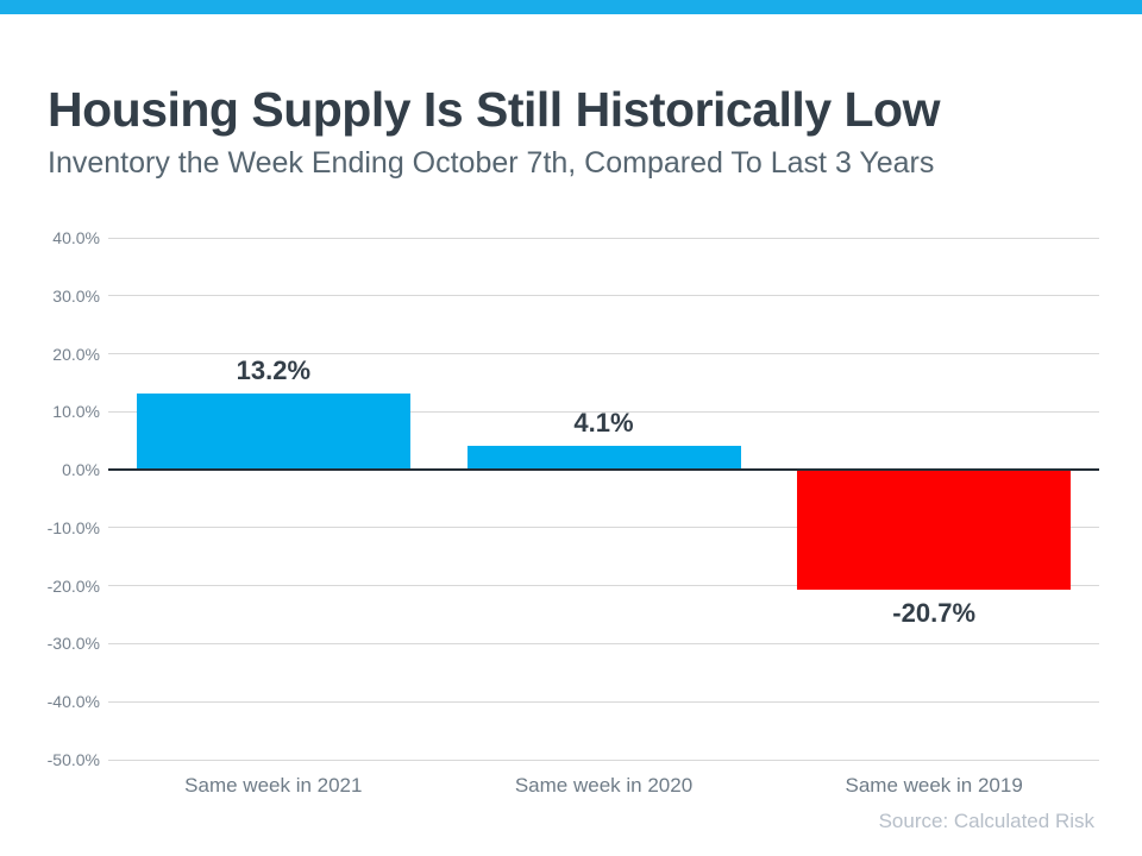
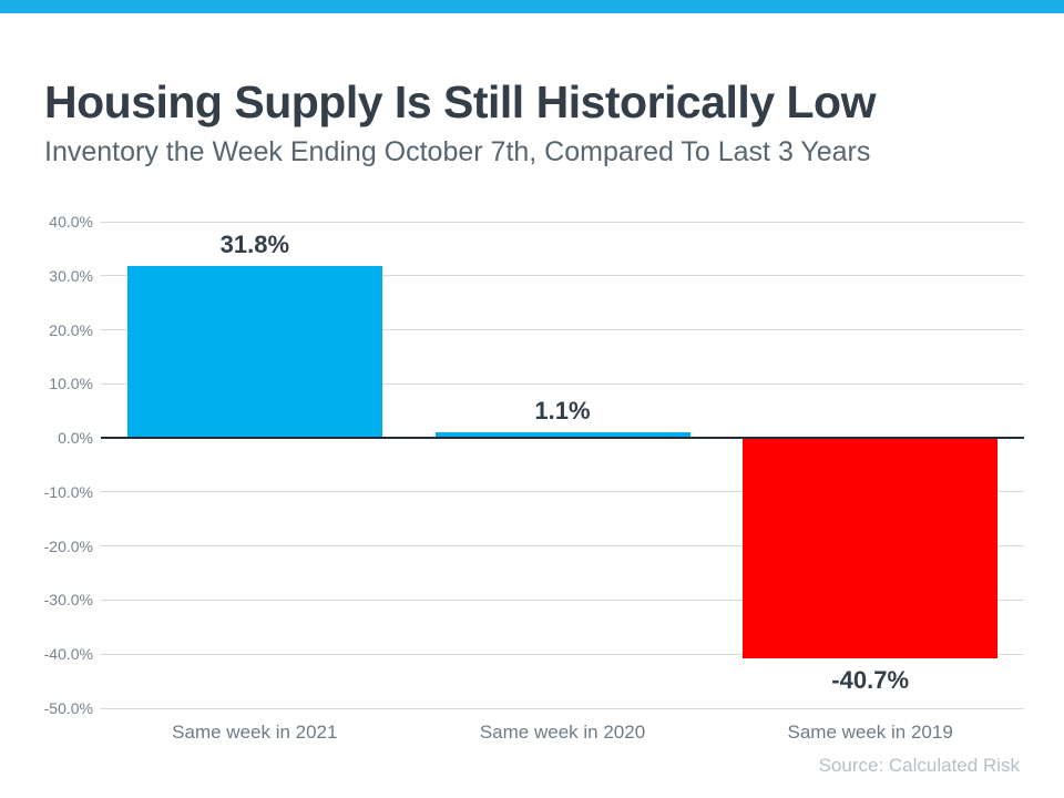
Same week in 2021: 13.2% -> 31.8%
Same week in 2020: 4.1% -> 1.1%
Same week in 2019: -20.7% -> -40.7%
